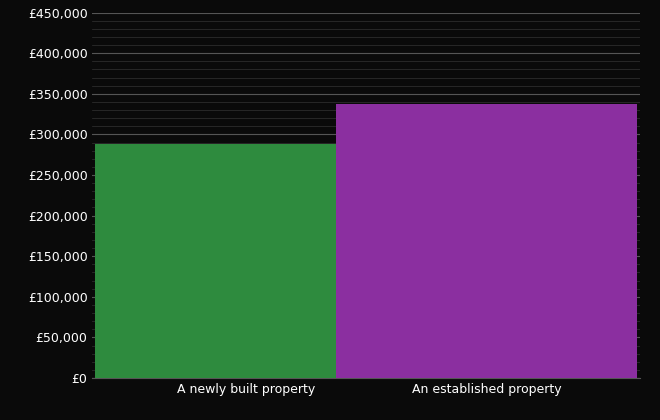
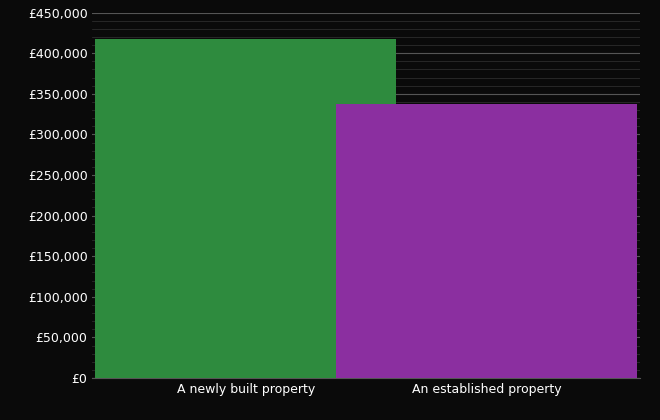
A newly built property: £288,000 -> £417,000
